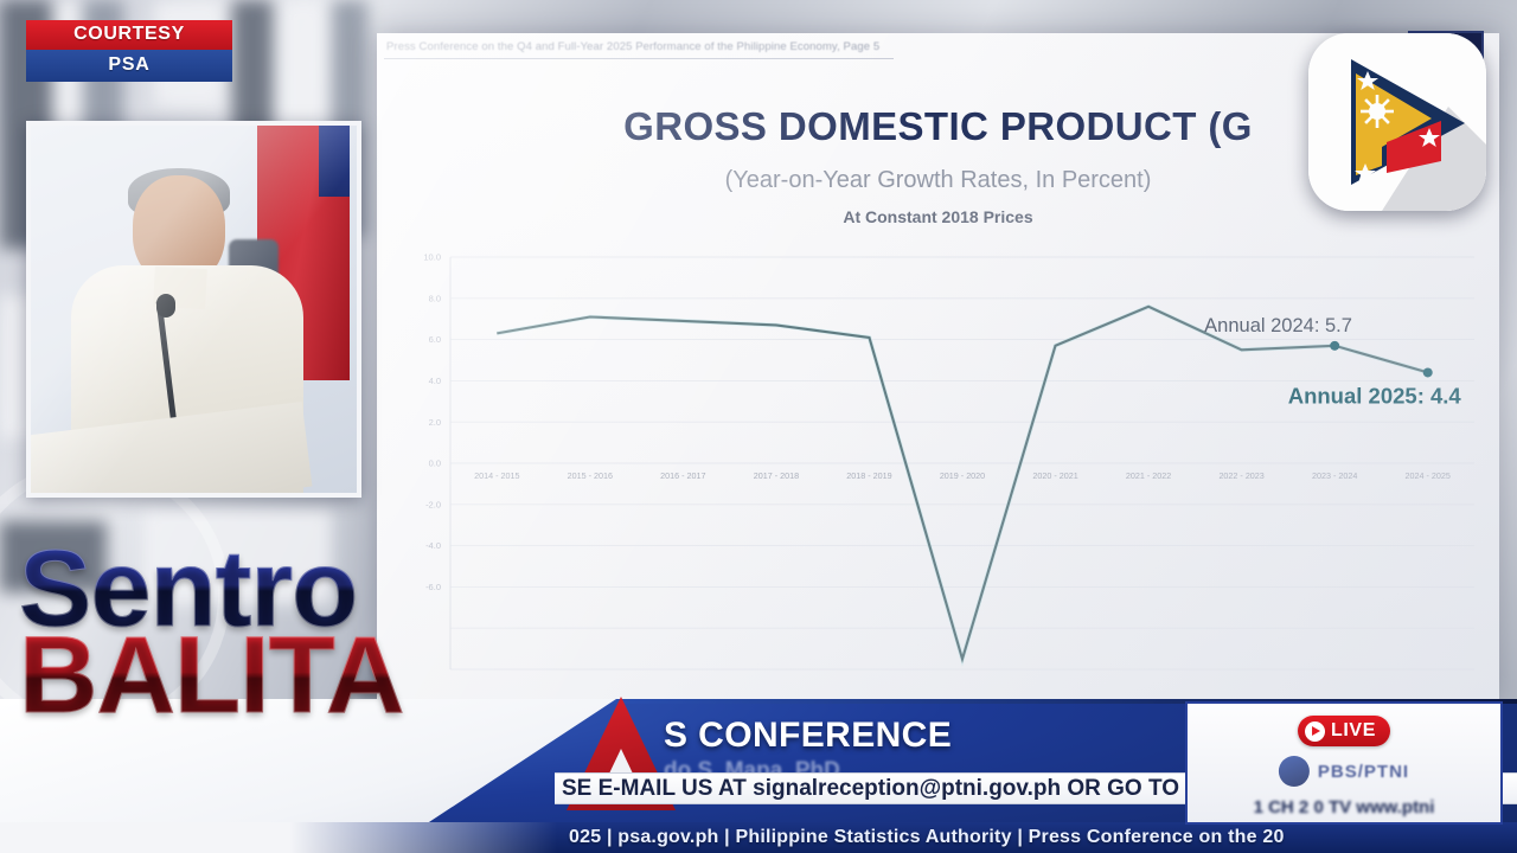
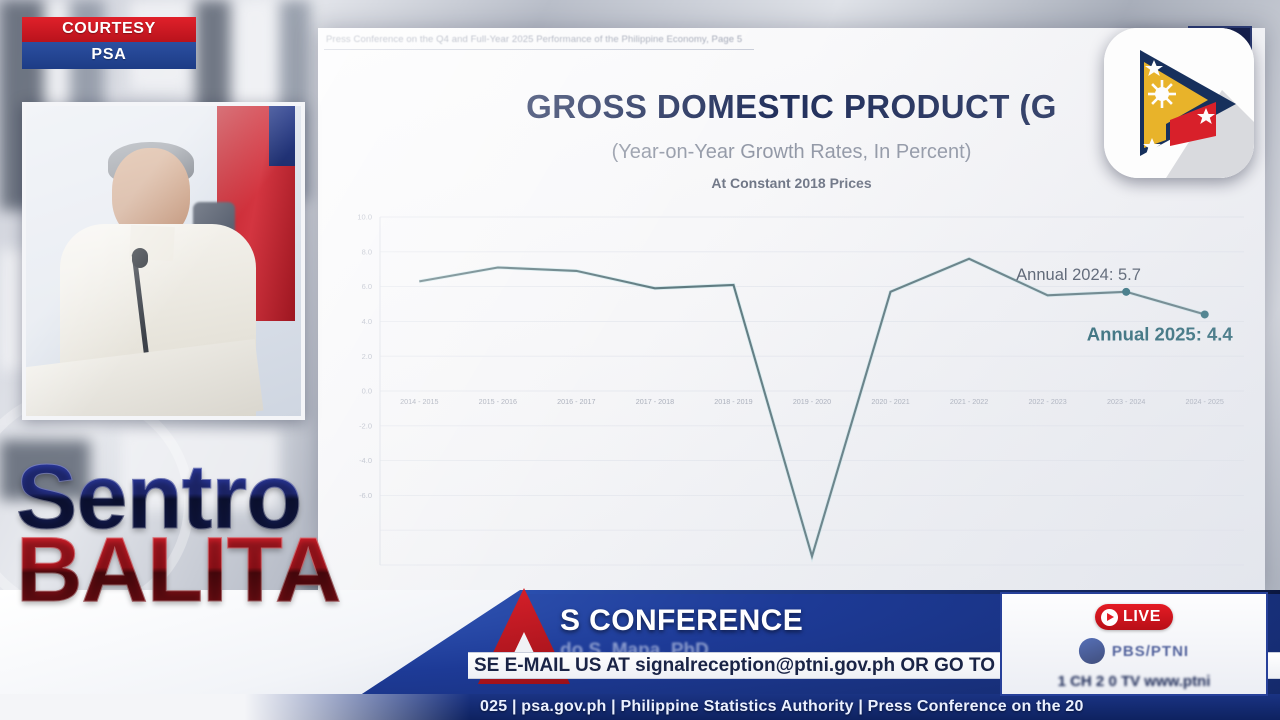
2017 - 2018: 6.7 -> 5.9
